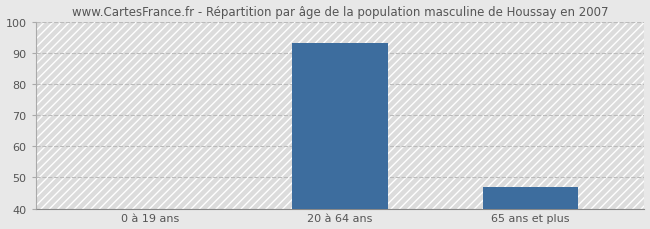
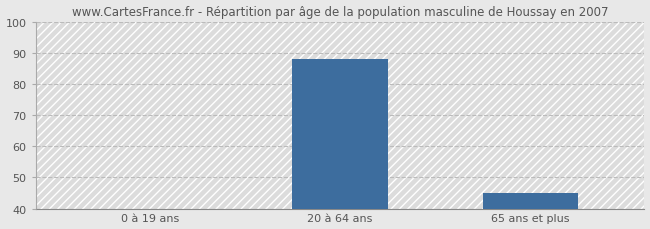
20 à 64 ans: 93.0 -> 88.0
65 ans et plus: 47.0 -> 45.0
